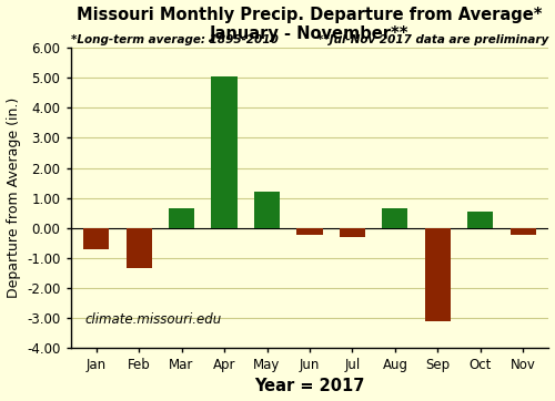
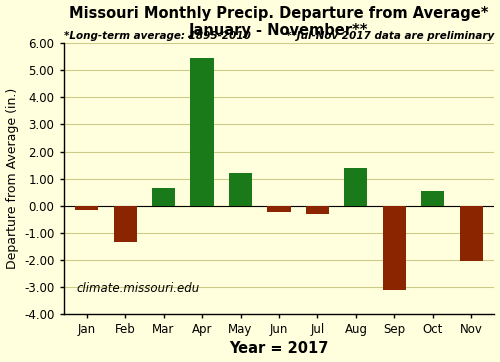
Jan: -0.70 -> -0.15
Apr: 5.05 -> 5.45
Aug: 0.65 -> 1.40
Nov: -0.25 -> -2.05
